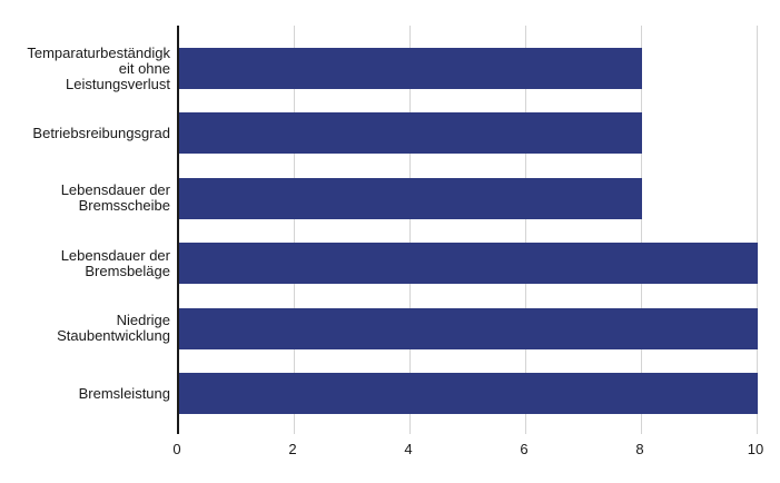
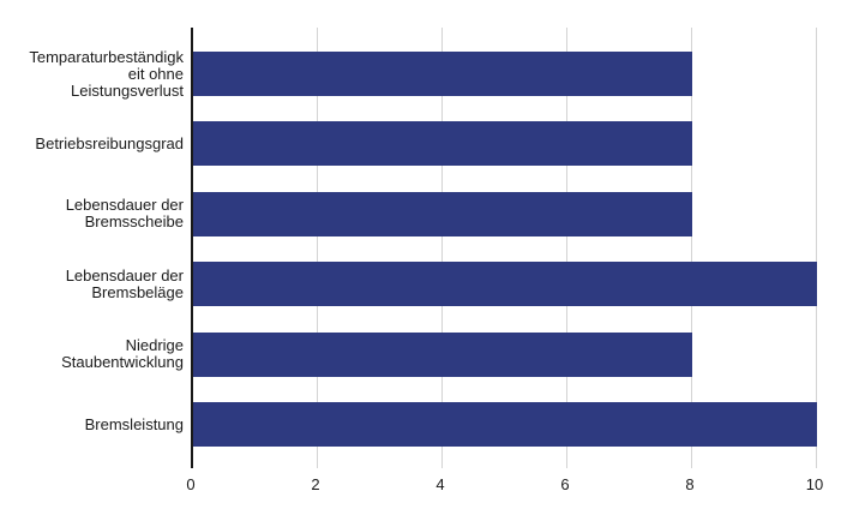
Niedrige Staubentwicklung: 10 -> 8
